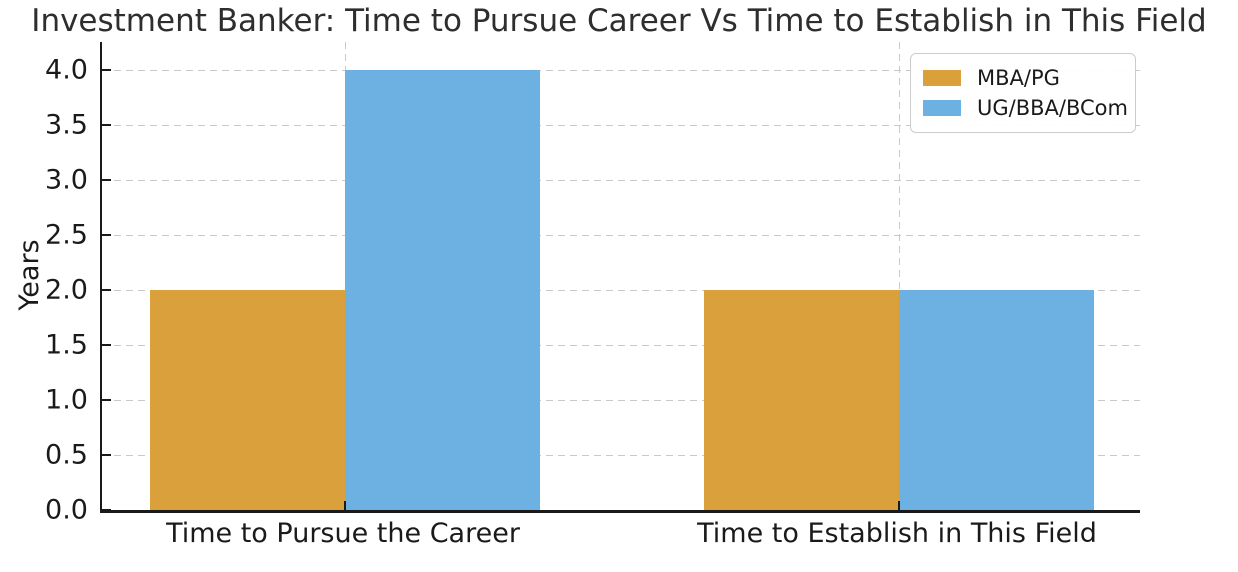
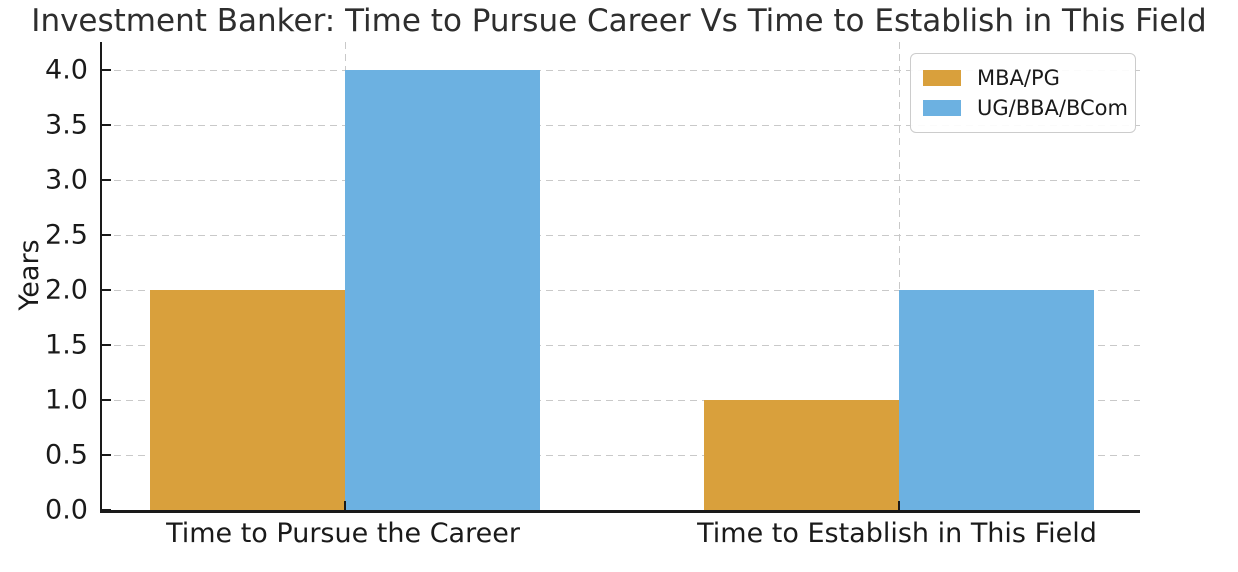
MBA/PG/Time to Establish in This Field: 2 -> 1
